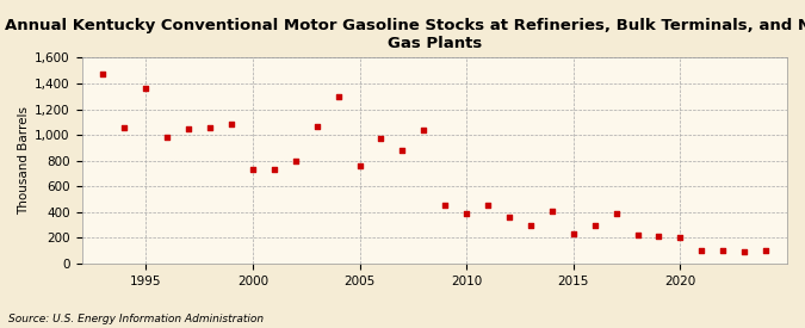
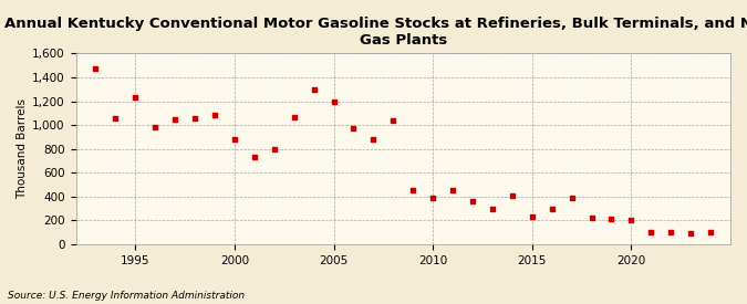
1995: 1,360 -> 1,230
2000: 730 -> 880
2005: 760 -> 1,200
